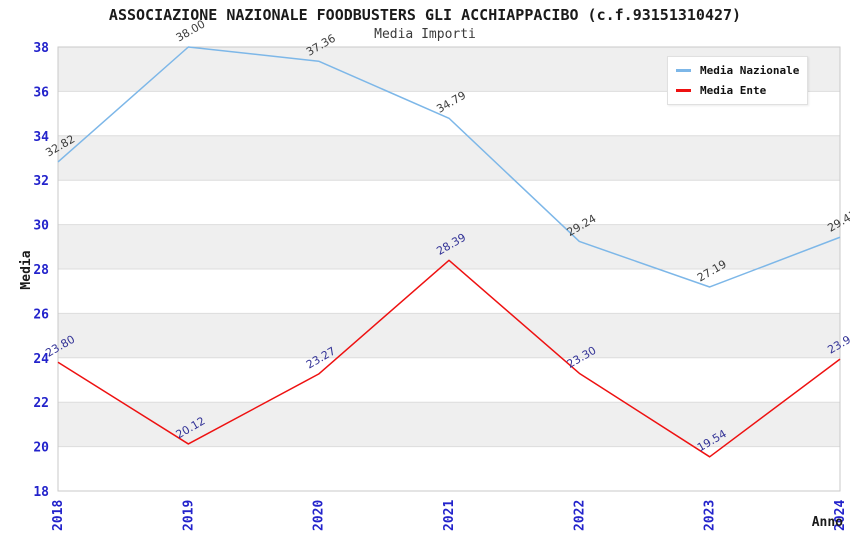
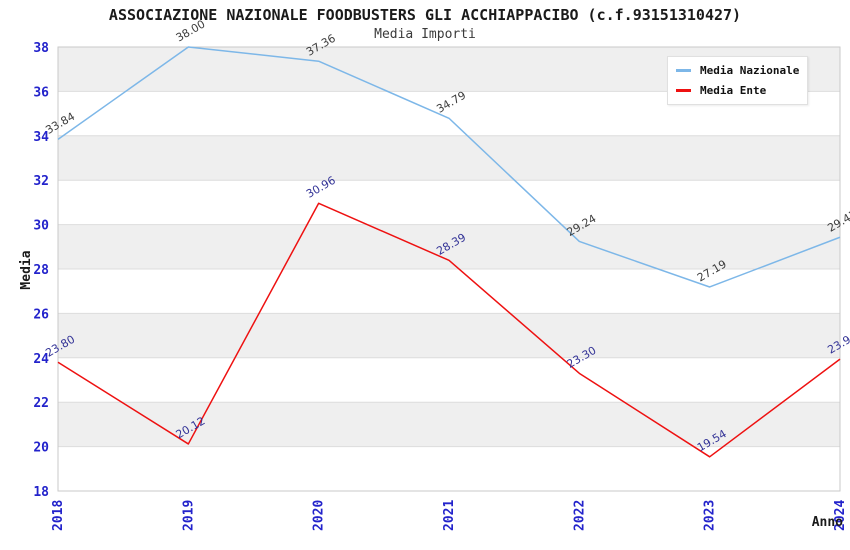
Media Nazionale/2018: 32.82 -> 33.84
Media Ente/2020: 23.27 -> 30.96
